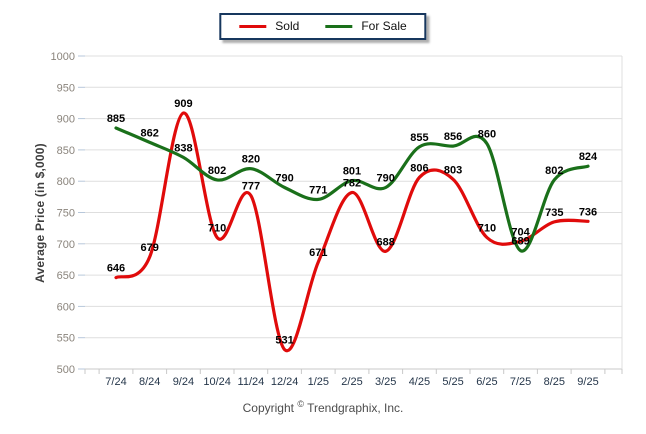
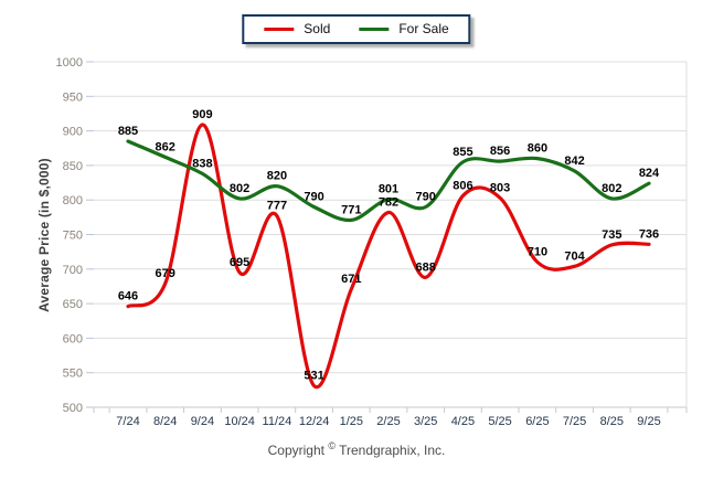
Sold/10/24: 710 -> 695
For Sale/7/25: 689 -> 842
